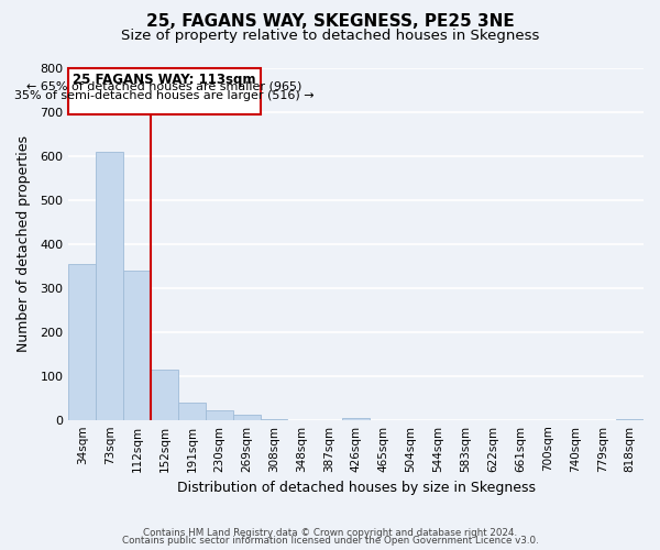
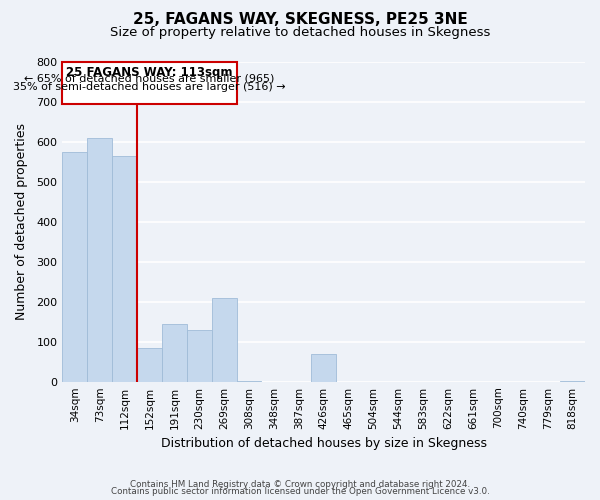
34sqm: 355 -> 575
112sqm: 340 -> 565
152sqm: 113 -> 85
191sqm: 40 -> 145
230sqm: 22 -> 130
269sqm: 12 -> 210
426sqm: 5 -> 70
